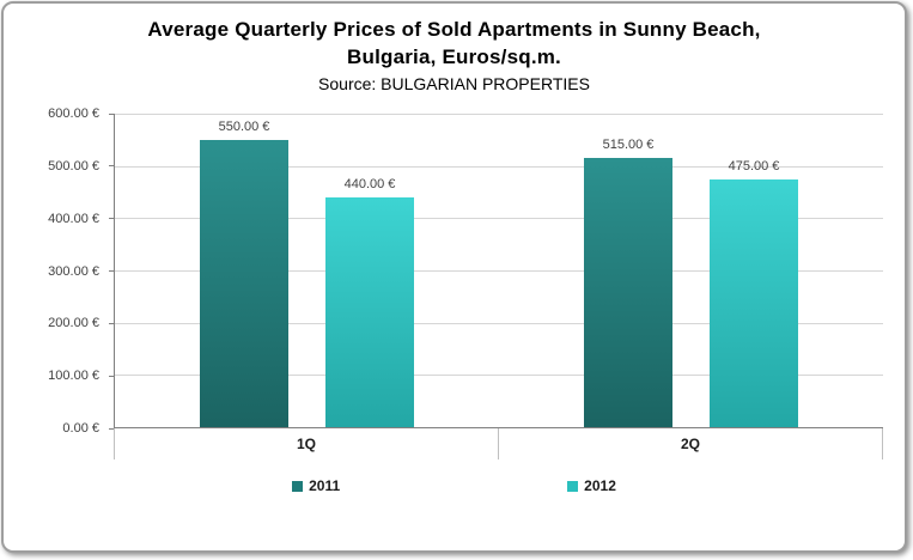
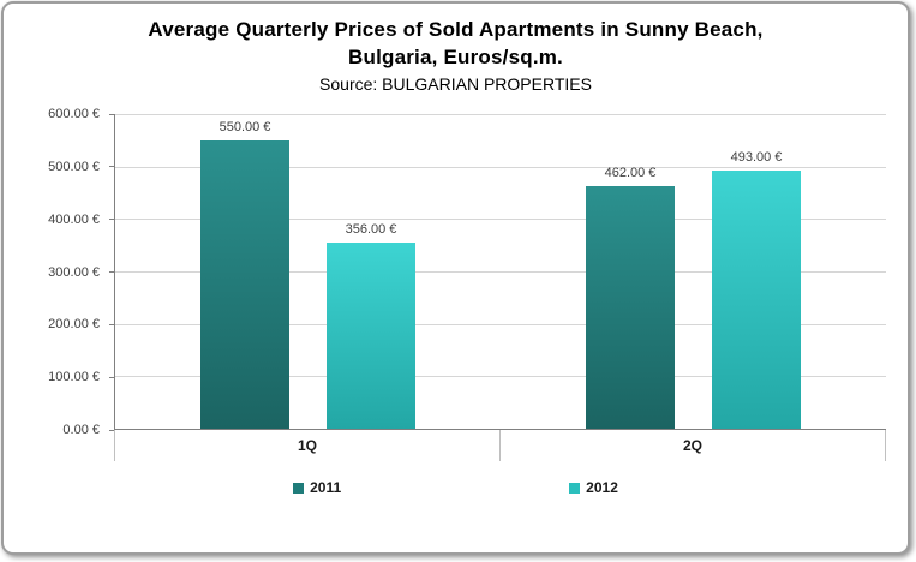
2012/1Q: 440.00 -> 356.00
2011/2Q: 515.00 -> 462.00
2012/2Q: 475.00 -> 493.00
